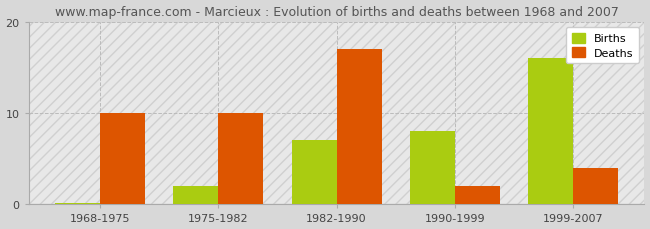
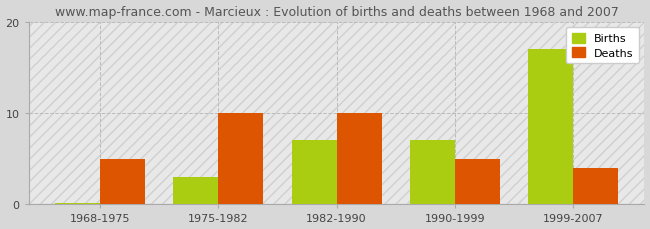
Deaths/1968-1975: 10 -> 5
Births/1975-1982: 2.0 -> 3.0
Deaths/1982-1990: 17 -> 10
Births/1990-1999: 8.0 -> 7.0
Deaths/1990-1999: 2 -> 5
Births/1999-2007: 16.0 -> 17.0
